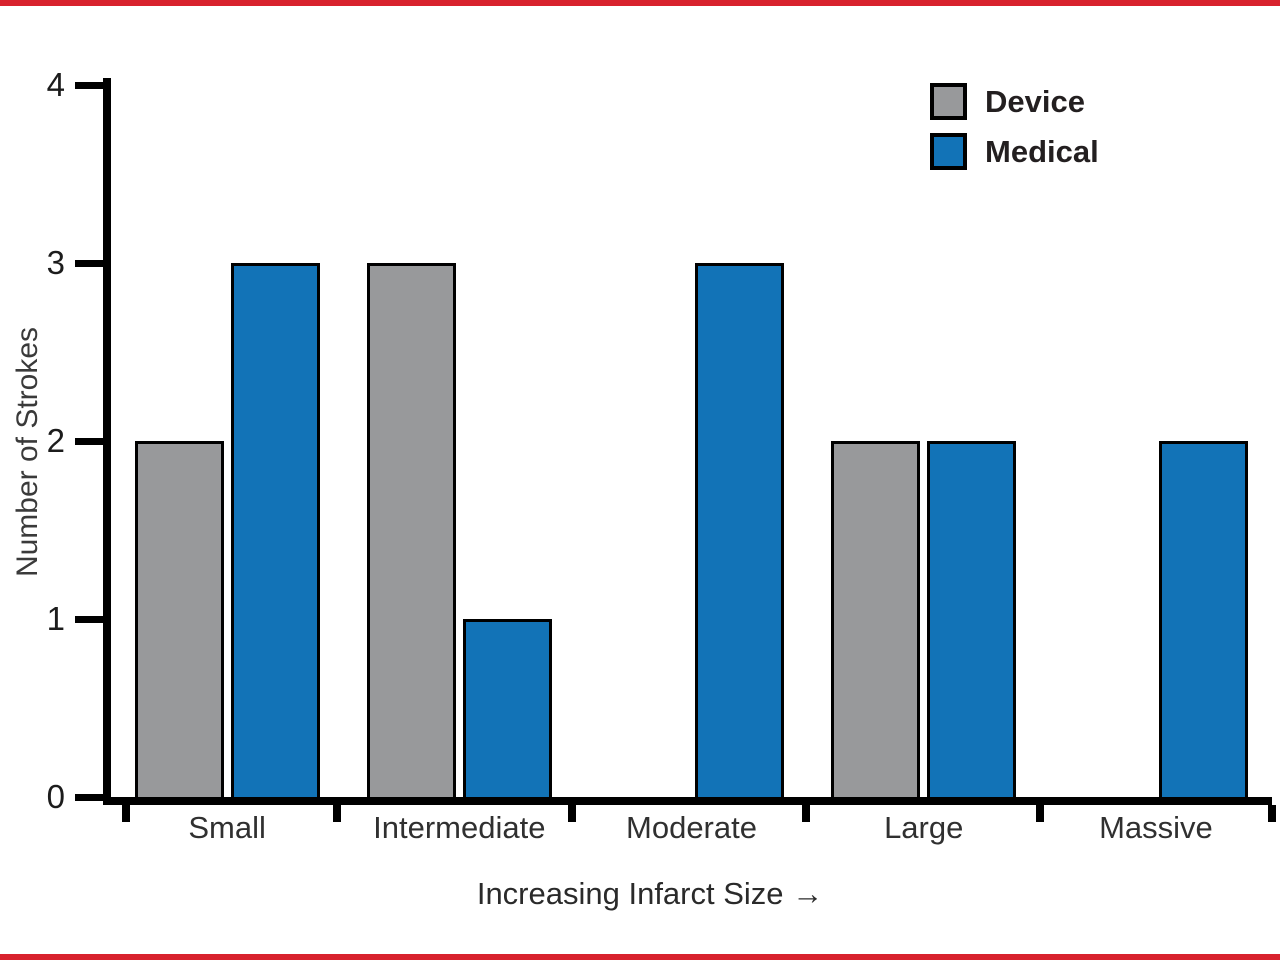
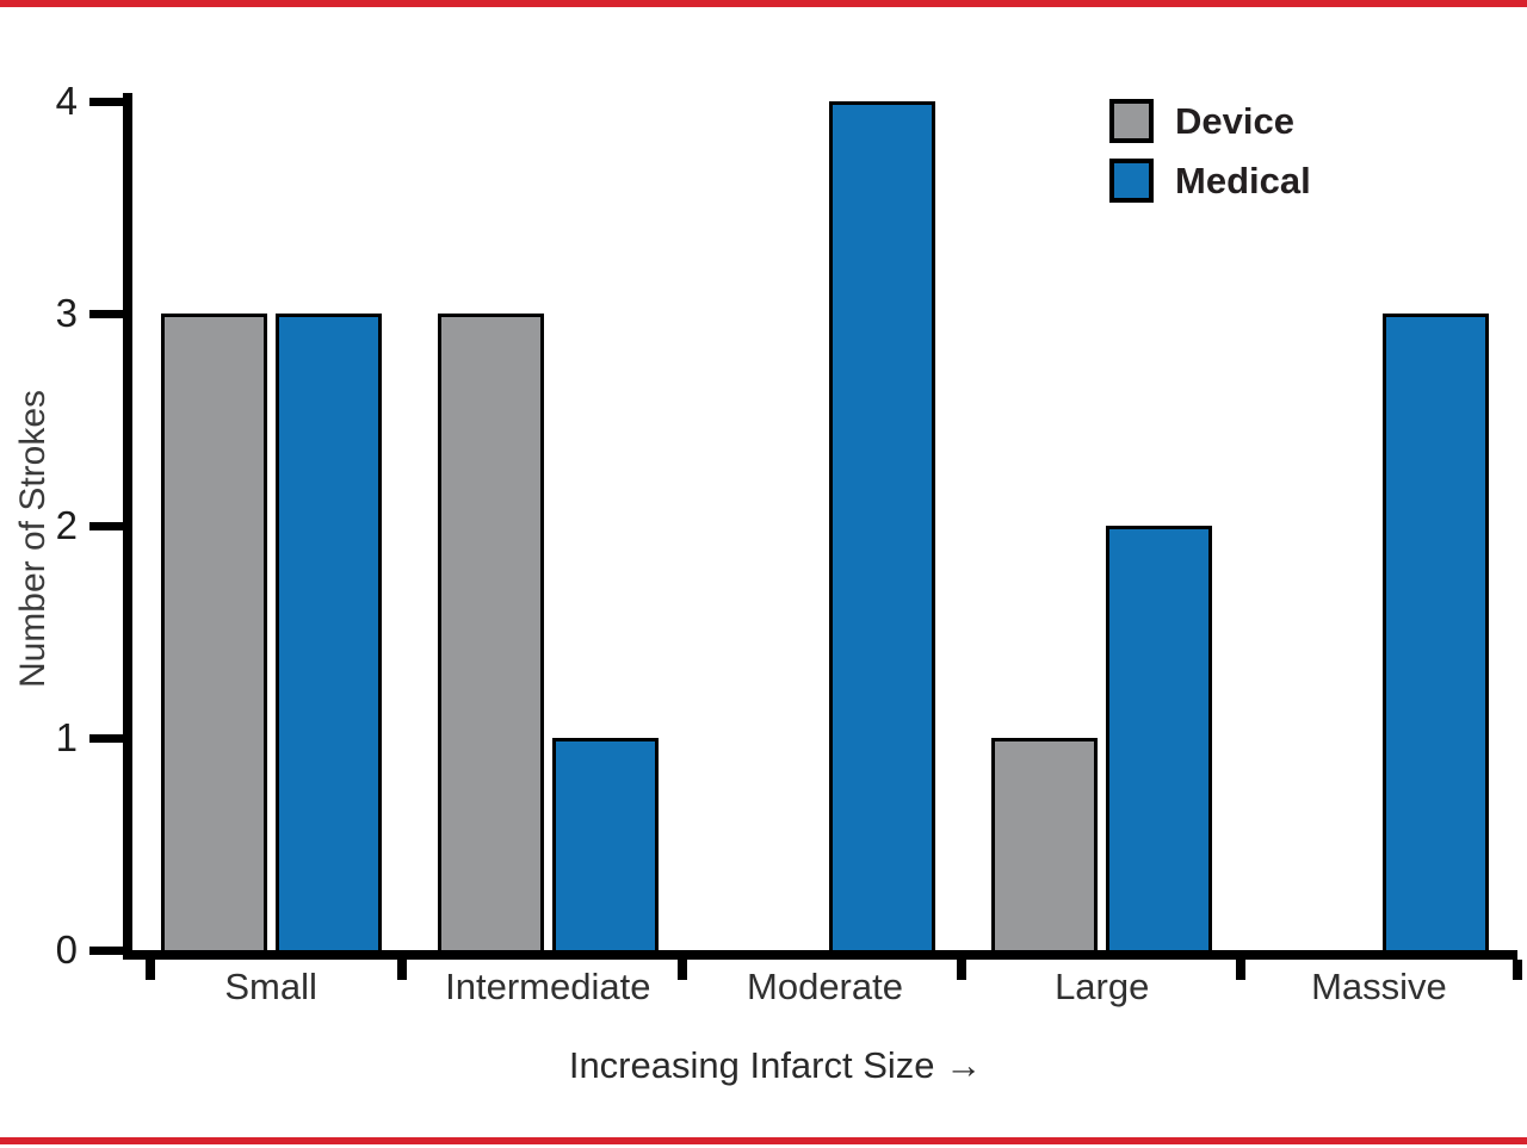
Device/Small: 2 -> 3
Medical/Moderate: 3 -> 4
Device/Large: 2 -> 1
Medical/Massive: 2 -> 3
